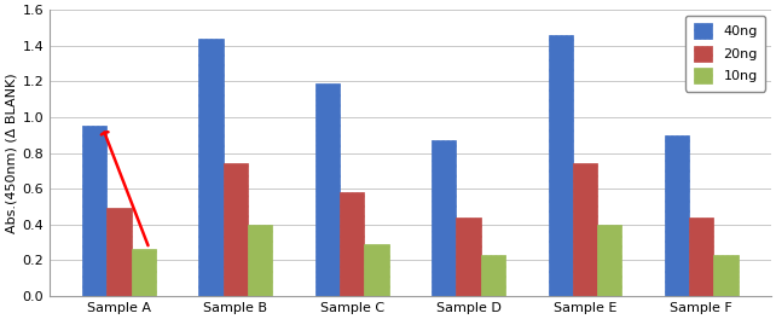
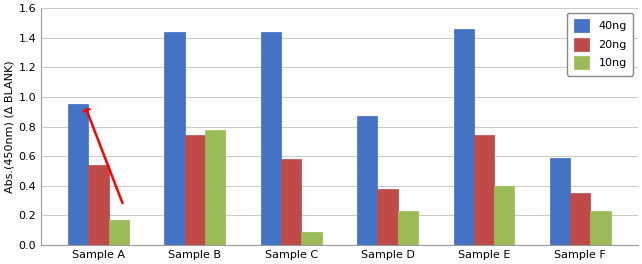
20ng/Sample A: 0.49 -> 0.54
10ng/Sample A: 0.26 -> 0.17
10ng/Sample B: 0.40 -> 0.78
40ng/Sample C: 1.19 -> 1.44
10ng/Sample C: 0.29 -> 0.09
20ng/Sample D: 0.44 -> 0.38
40ng/Sample F: 0.90 -> 0.59
20ng/Sample F: 0.44 -> 0.35
